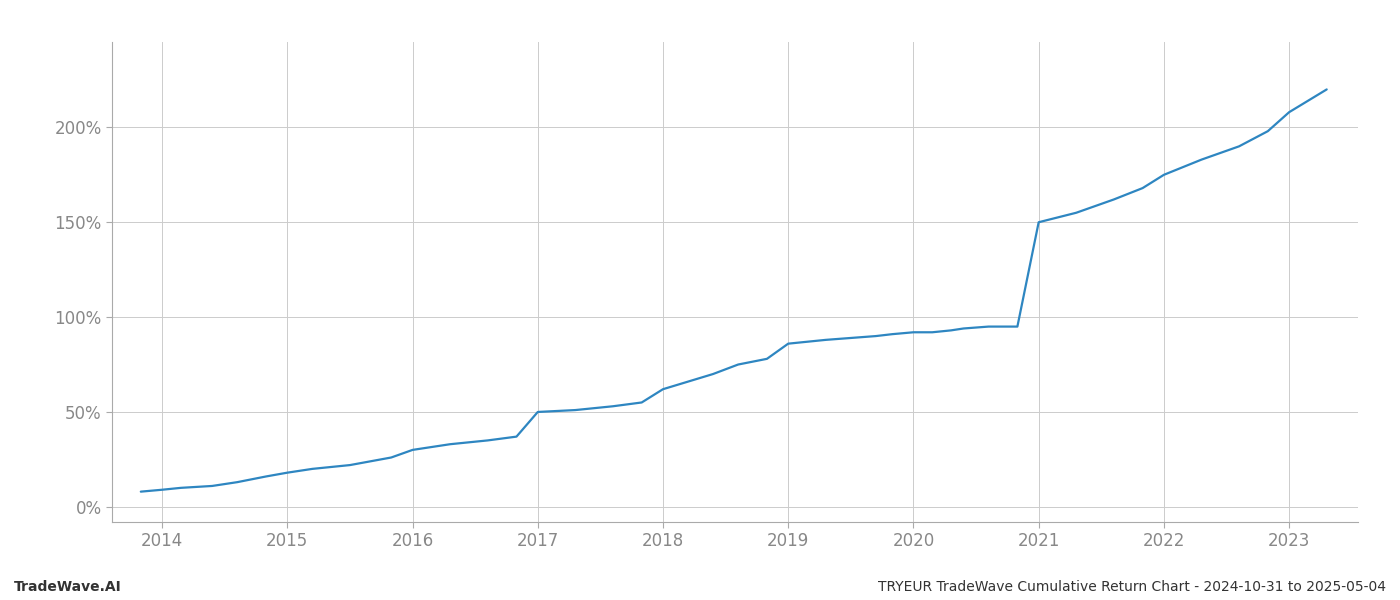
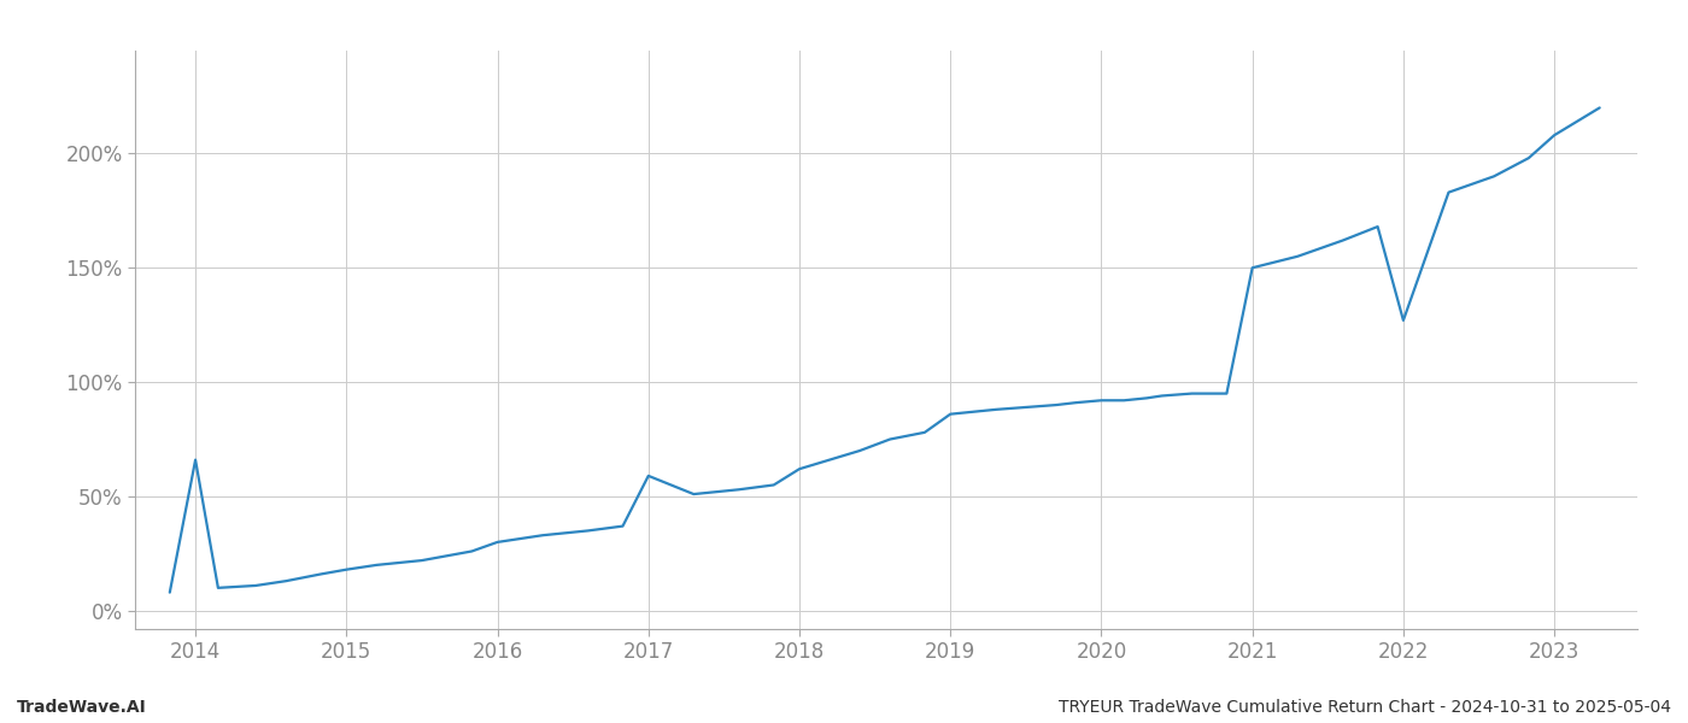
2014: 9% -> 66%
2017: 50% -> 59%
2022: 175% -> 127%
